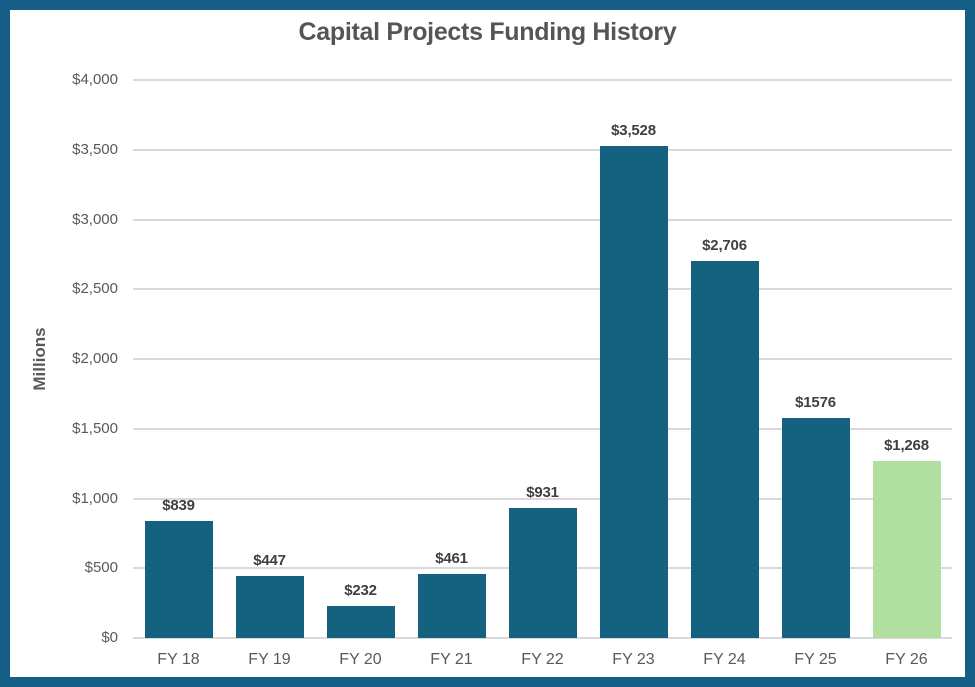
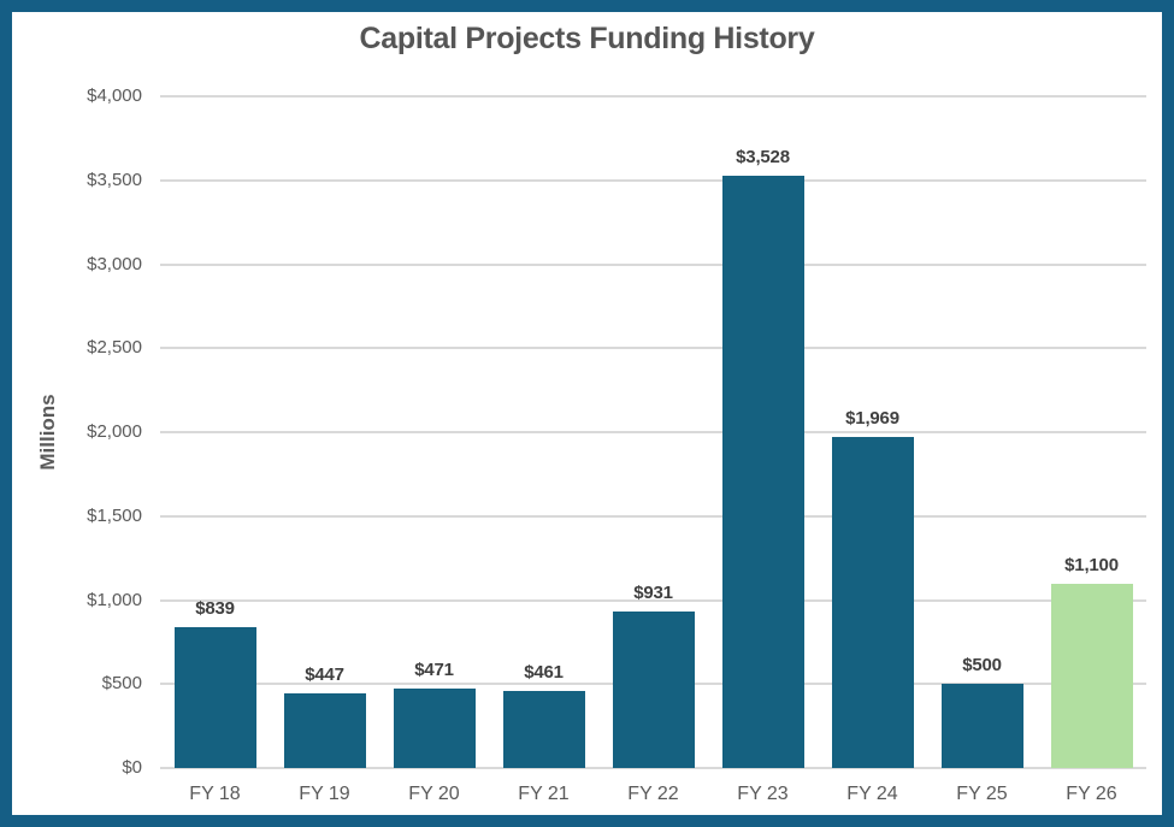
FY 20: $232 -> $471
FY 24: $2,706 -> $1,969
FY 25: $1576 -> $500
FY 26: $1,268 -> $1,100
